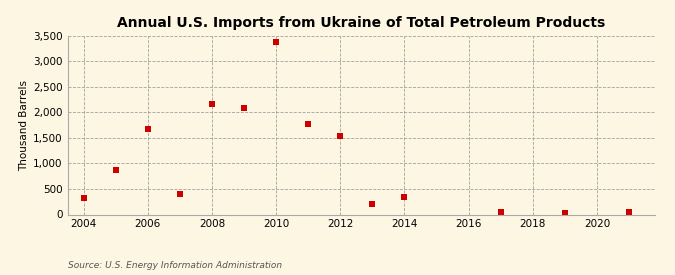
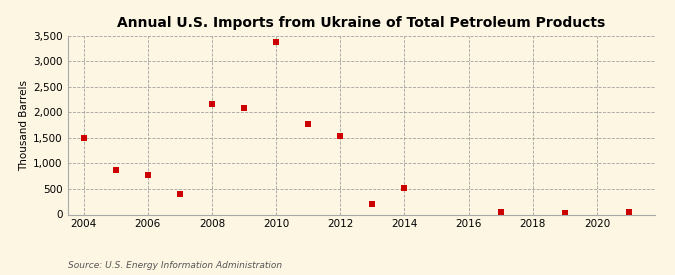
2004: 330 -> 1,500
2006: 1,680 -> 780
2014: 340 -> 520
